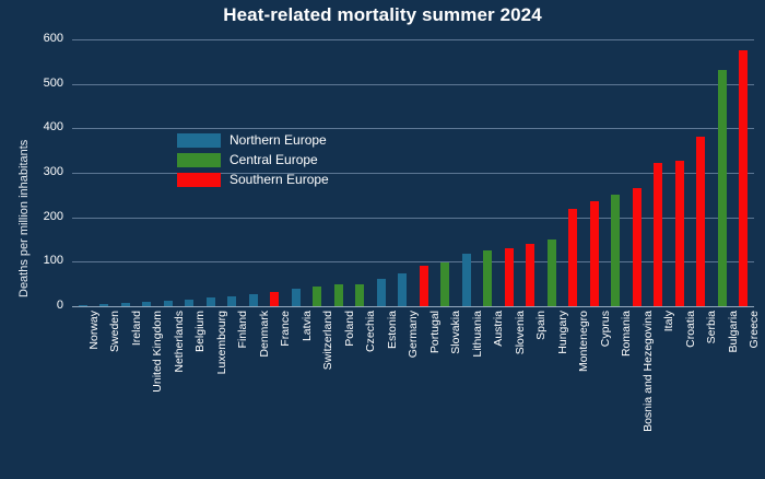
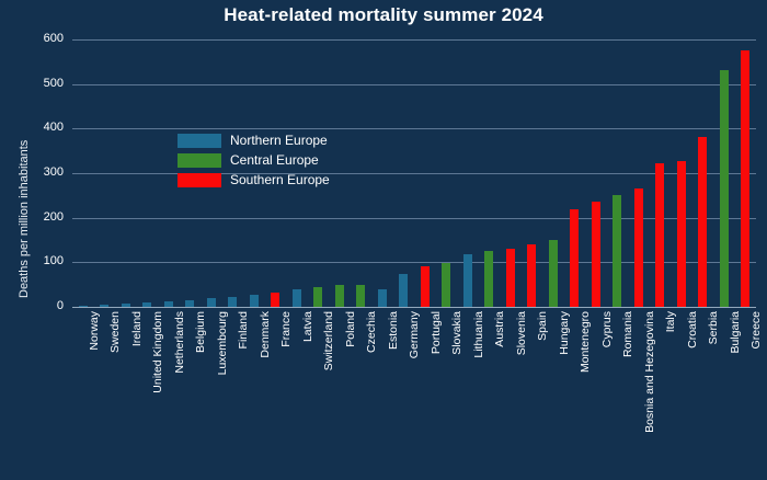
Estonia: 60 -> 40
